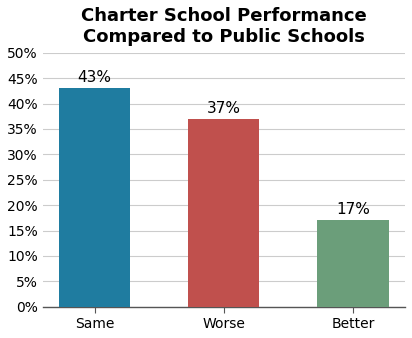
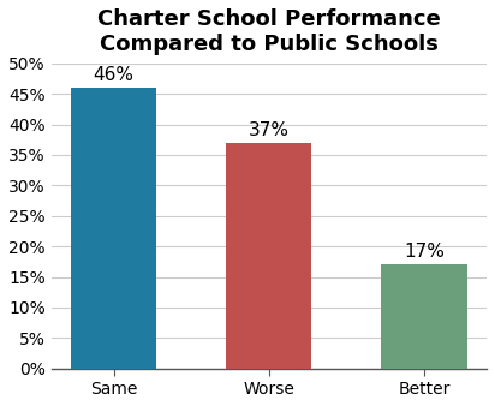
Same: 43% -> 46%
